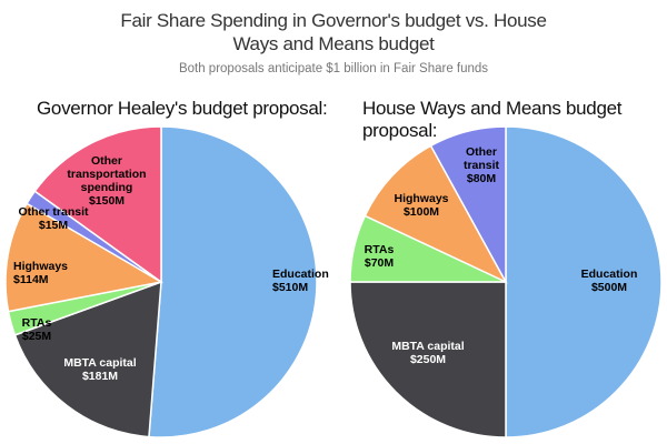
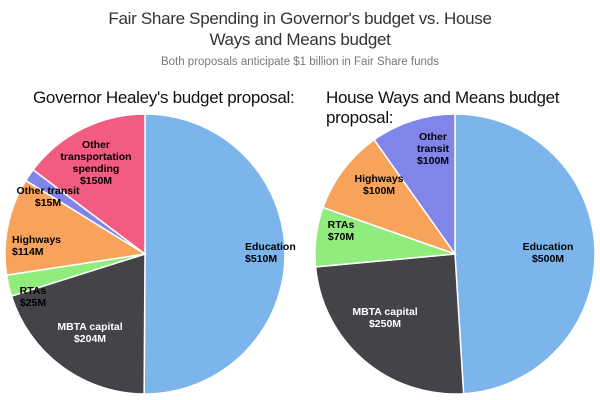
Governor Healey's budget proposal:/MBTA capital: $181M -> $204M
House Ways and Means budget proposal:/Other transit: $80M -> $100M
